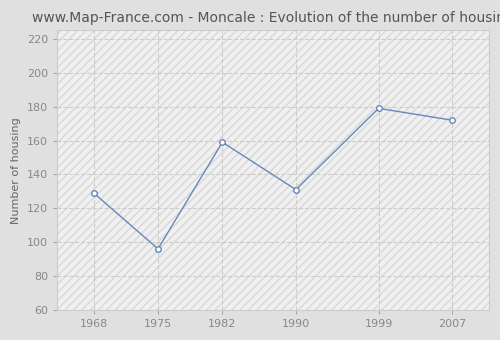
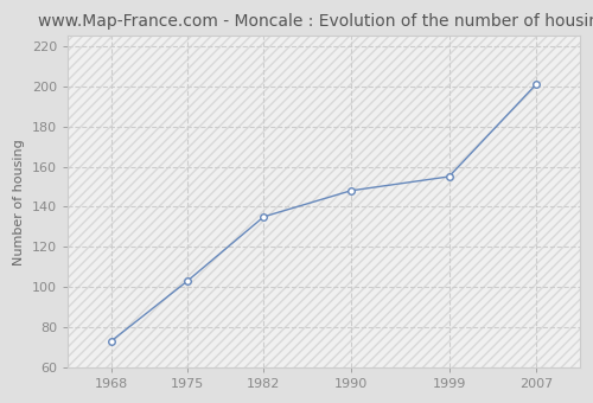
1968: 129 -> 73
1975: 96 -> 103
1982: 159 -> 135
1990: 131 -> 148
1999: 179 -> 155
2007: 172 -> 201
